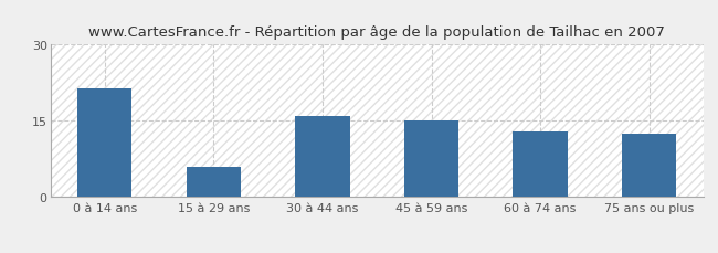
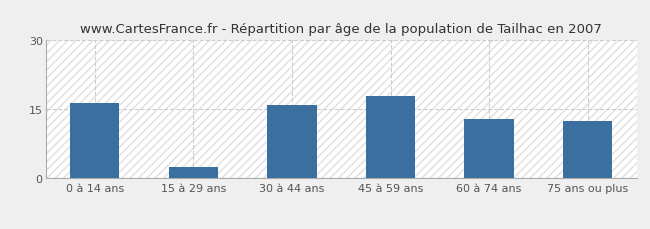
0 à 14 ans: 21.5 -> 16.5
15 à 29 ans: 6.0 -> 2.5
45 à 59 ans: 15.0 -> 18.0
